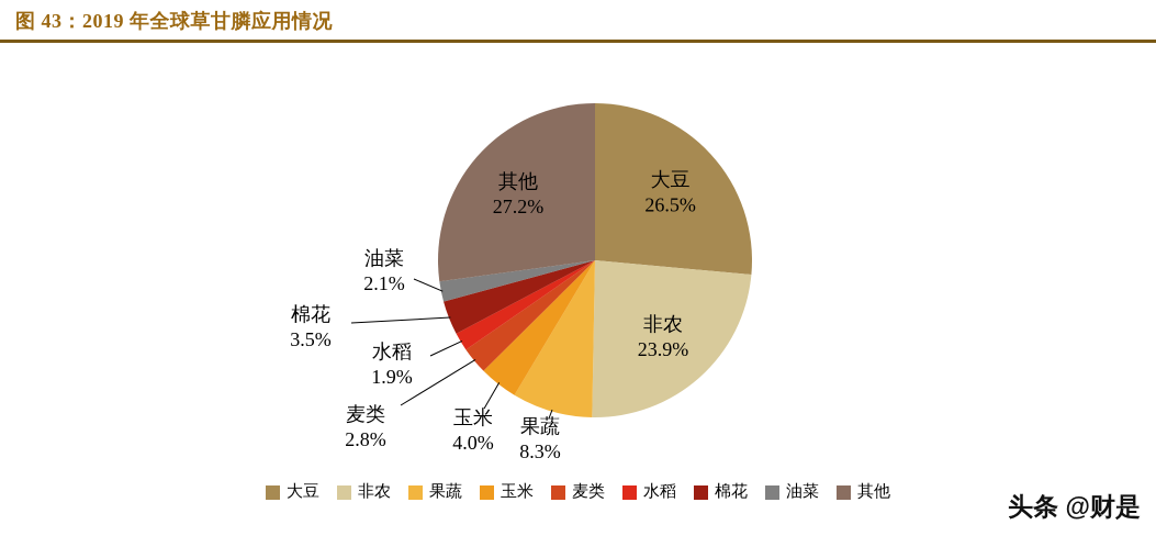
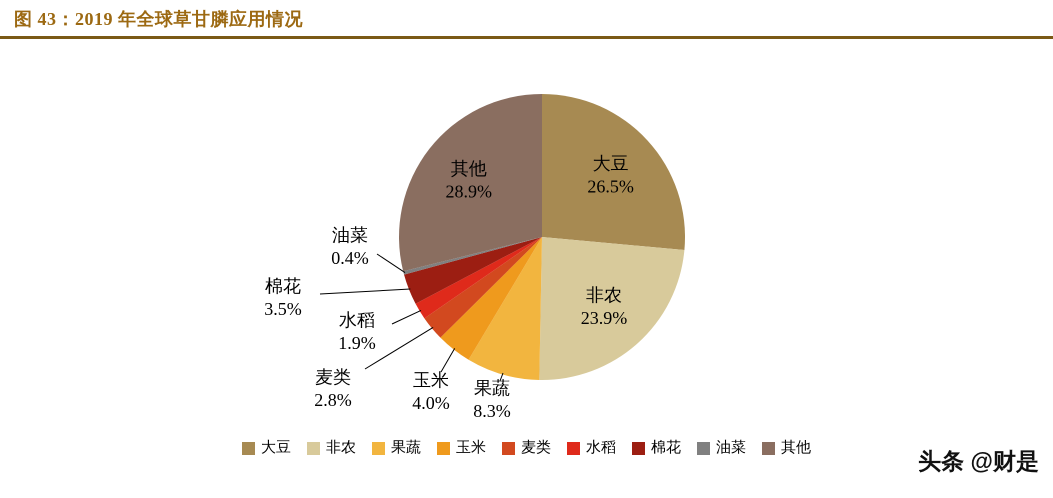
油菜: 2.1% -> 0.4%
其他: 27.2% -> 28.9%
